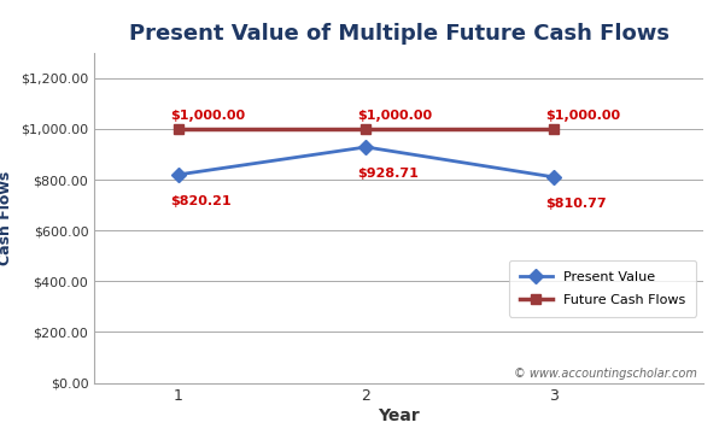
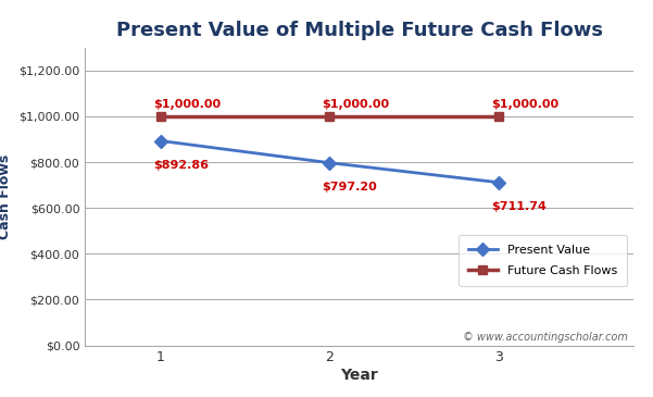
Present Value/1: $820.21 -> $892.86
Present Value/2: $928.71 -> $797.20
Present Value/3: $810.77 -> $711.74
